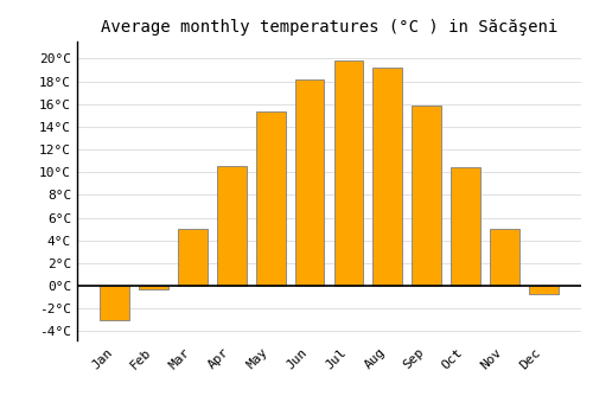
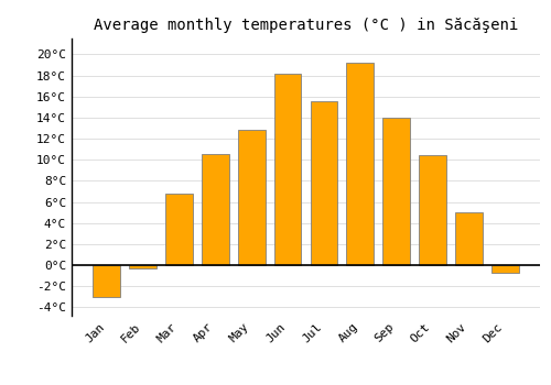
Mar: 5.0°C -> 6.8°C
May: 15.3°C -> 12.8°C
Jul: 19.8°C -> 15.6°C
Sep: 15.9°C -> 14.0°C
